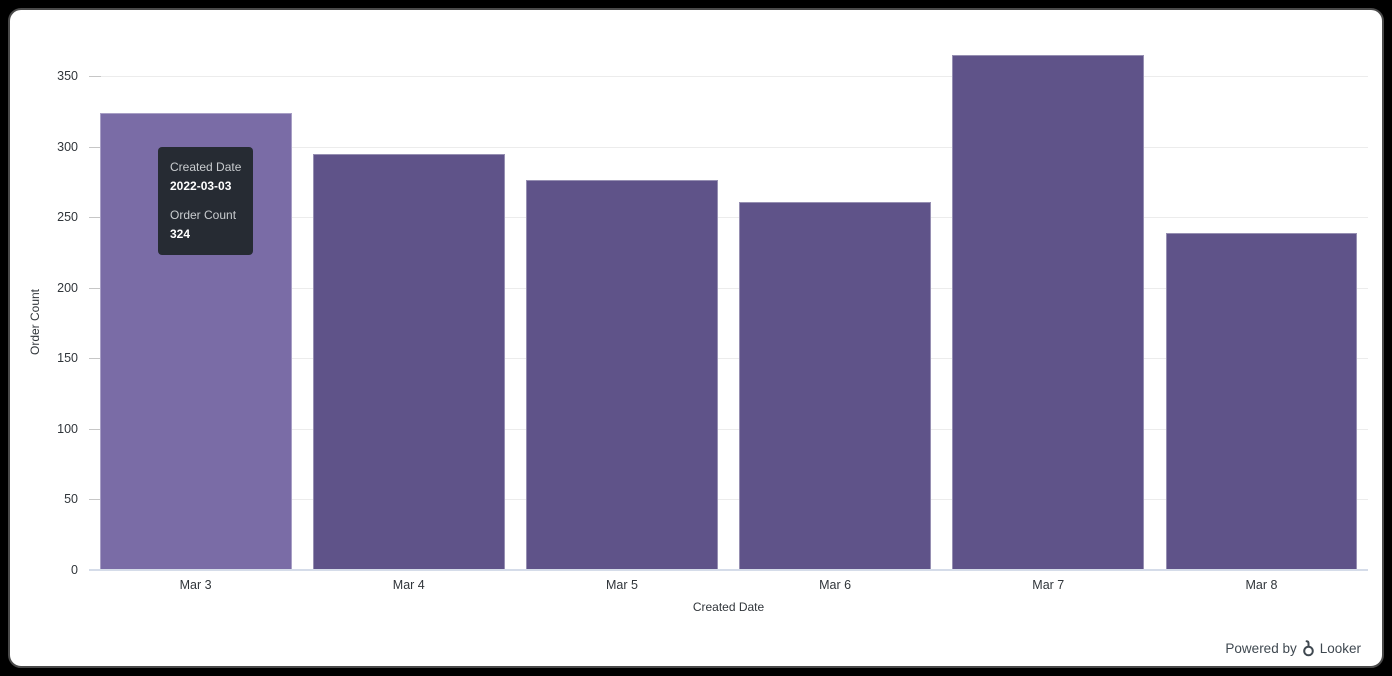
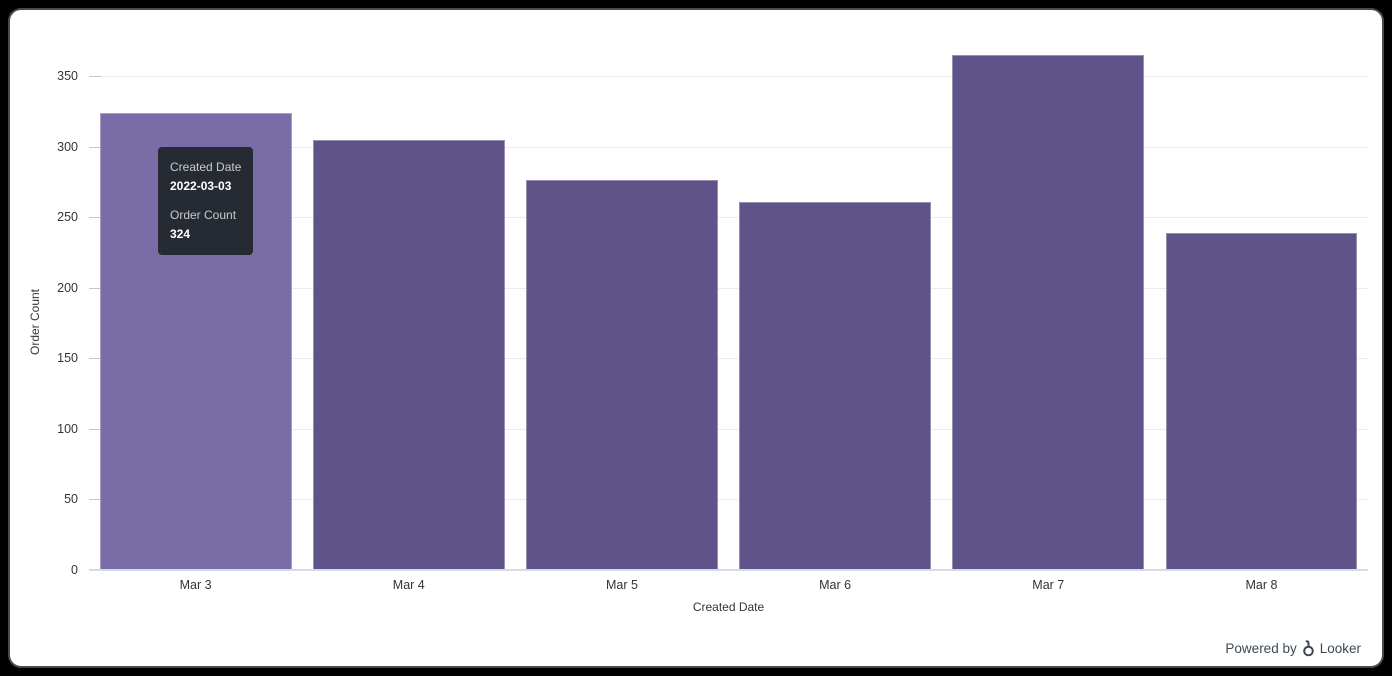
Mar 4: 295 -> 305
